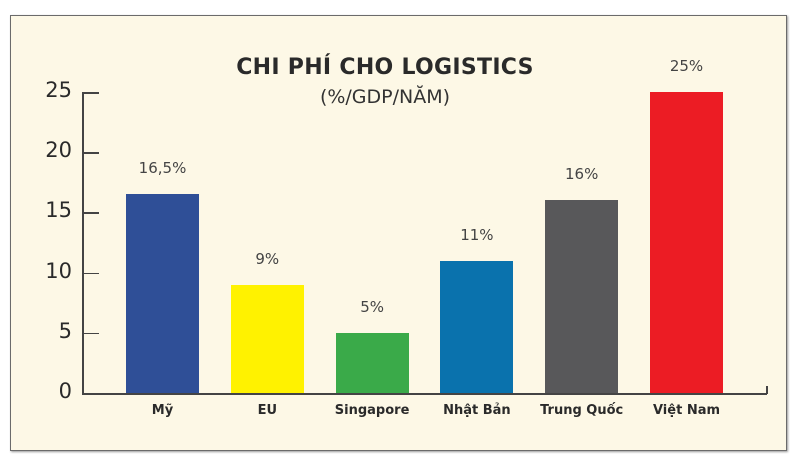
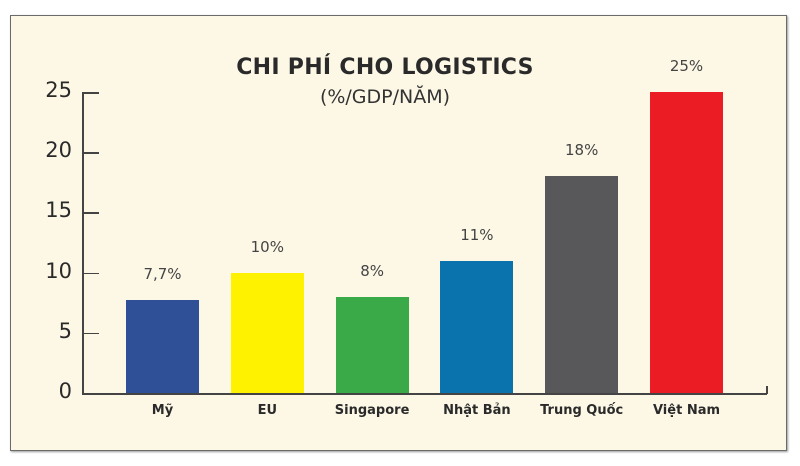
Mỹ: 16,5% -> 7,7%
EU: 9% -> 10%
Singapore: 5% -> 8%
Trung Quốc: 16% -> 18%
